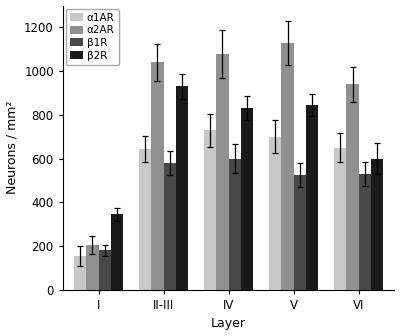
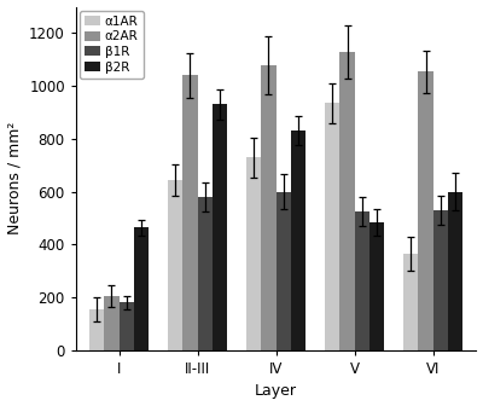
β2R/I: 345 -> 465
α1AR/V: 700 -> 935
β2R/V: 845 -> 485
α1AR/VI: 650 -> 365
α2AR/VI: 940 -> 1055
